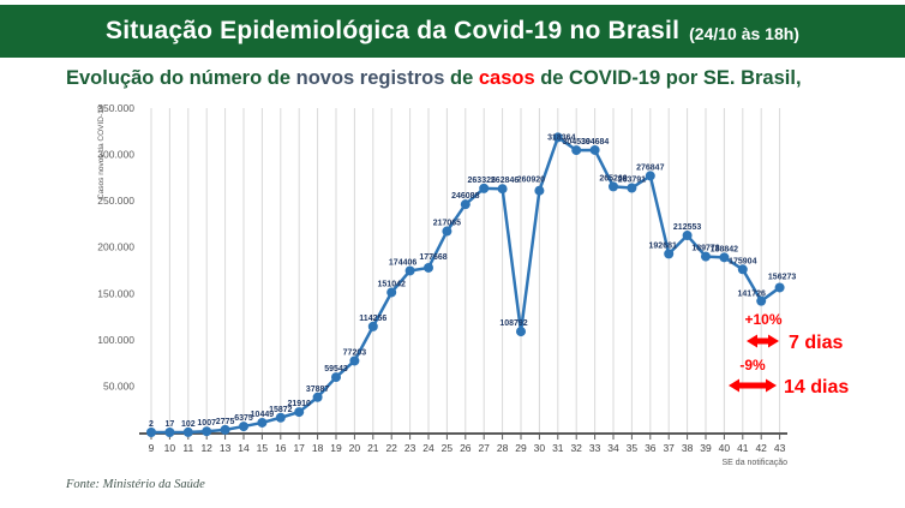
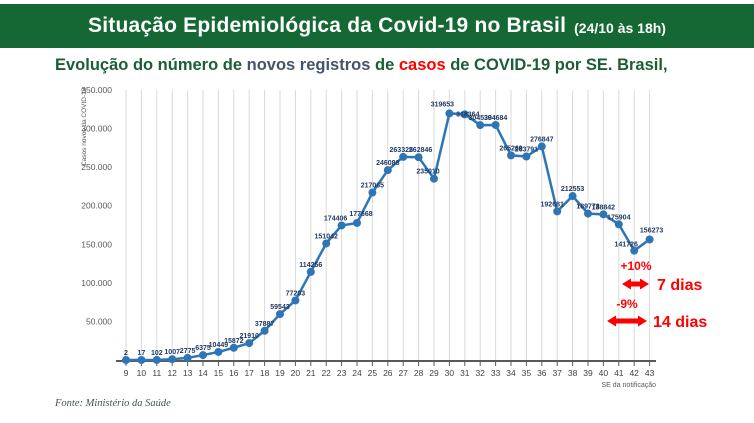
29: 108792 -> 235010
30: 260920 -> 319653
